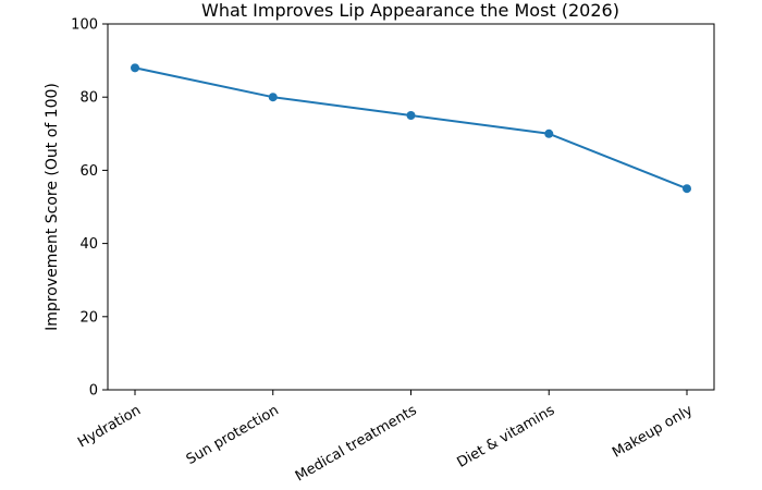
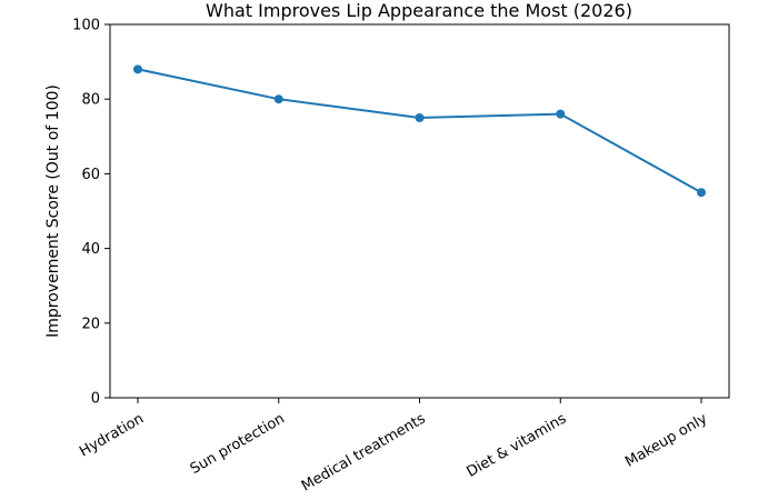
Diet & vitamins: 70 -> 76
